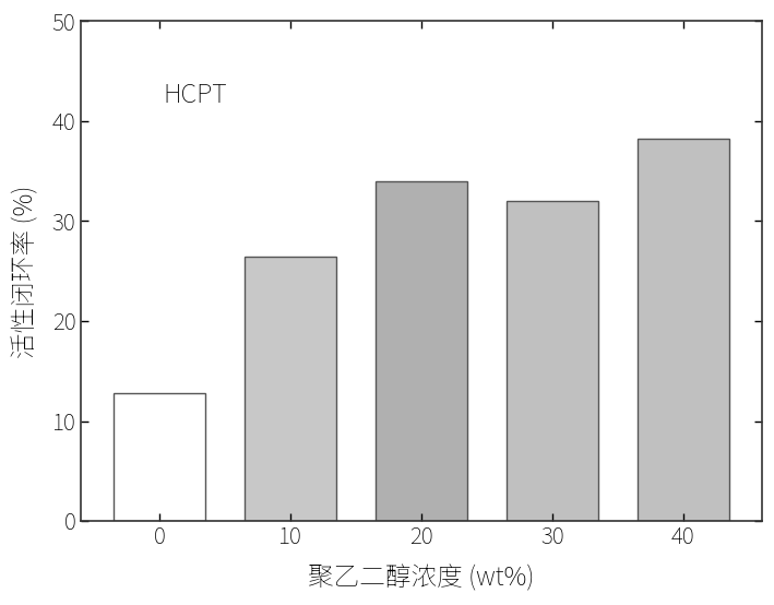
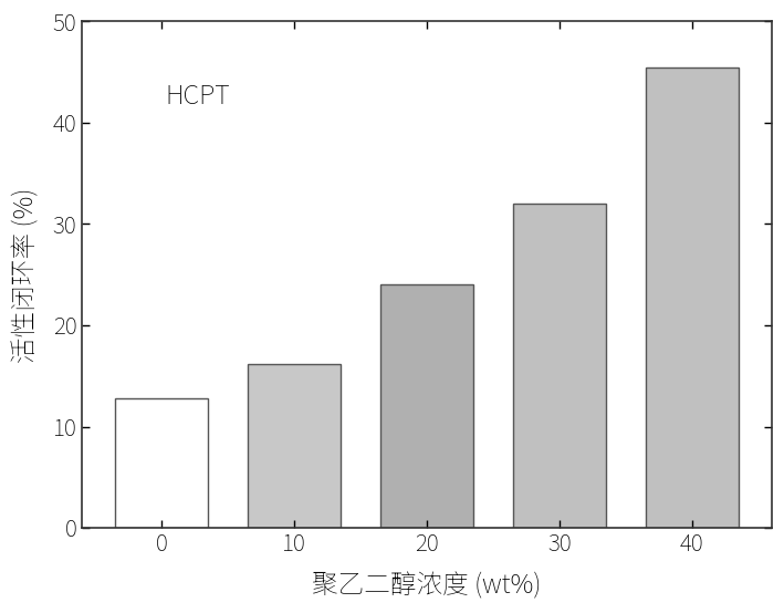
10: 26.4 -> 16.2
20: 34.0 -> 24.0
40: 38.2 -> 45.5
